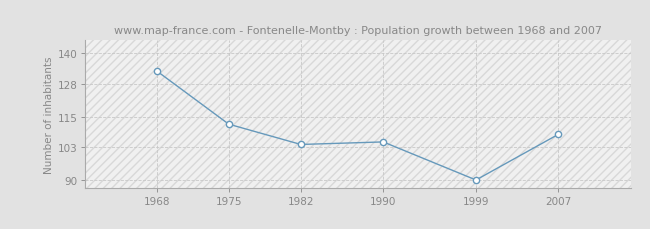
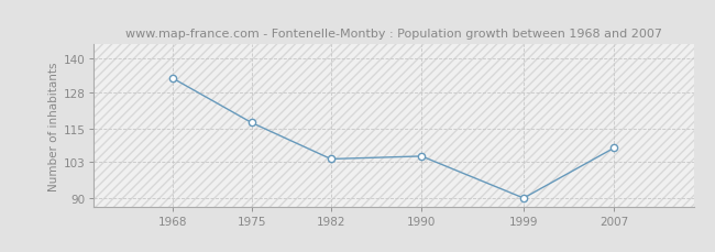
1975: 112 -> 117
